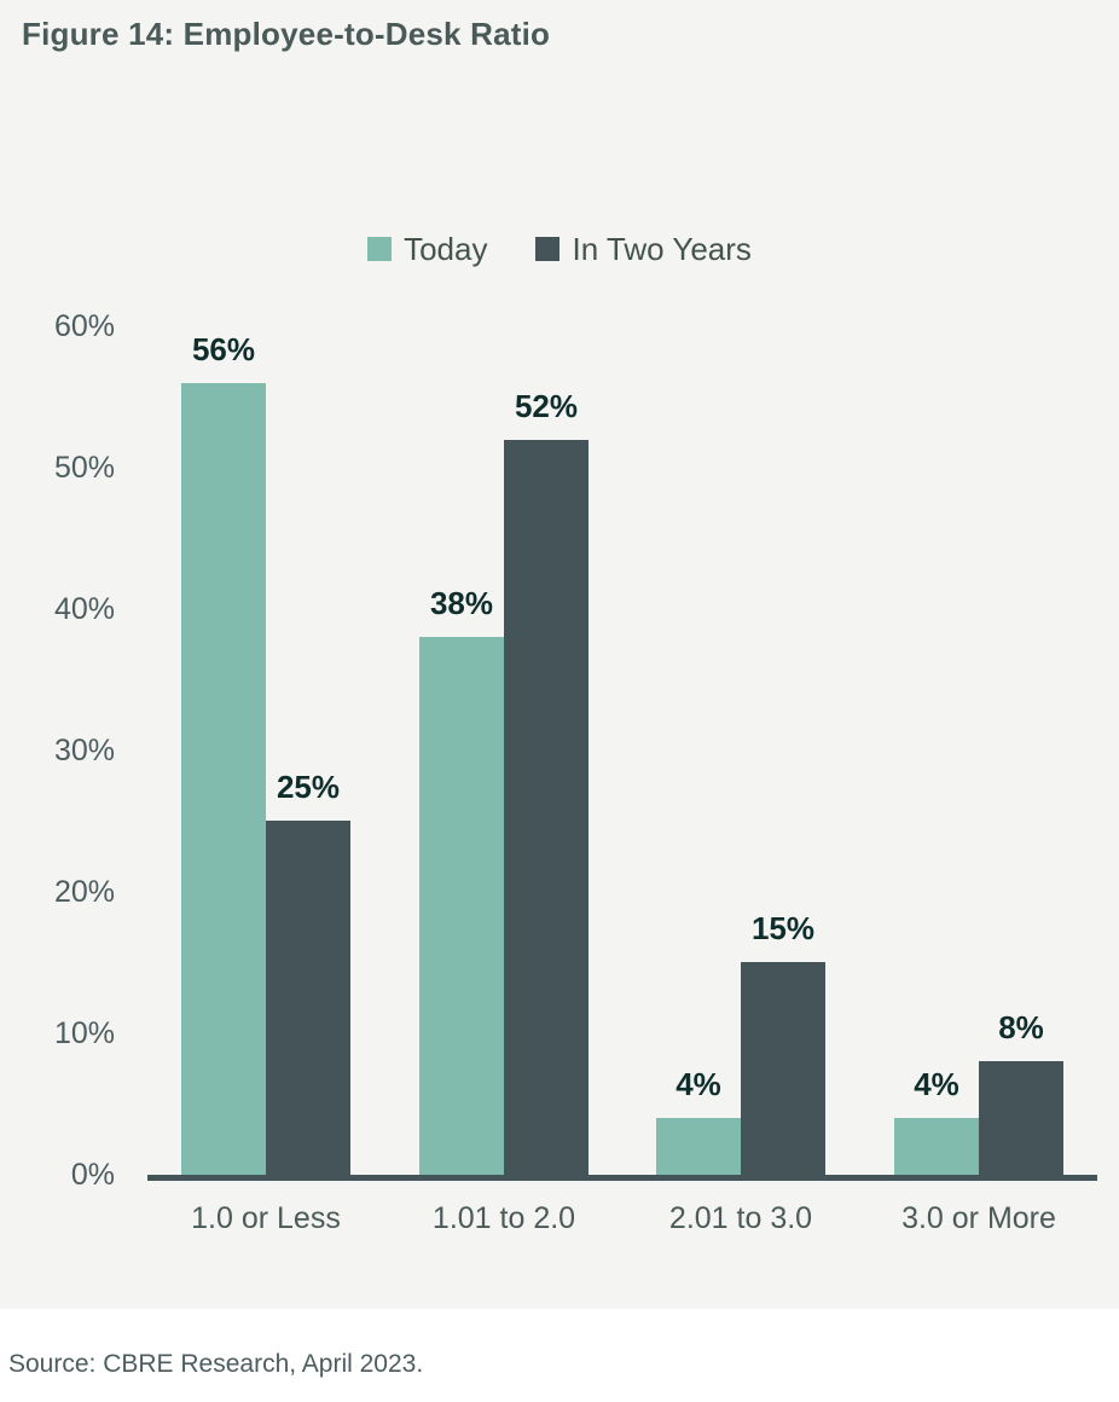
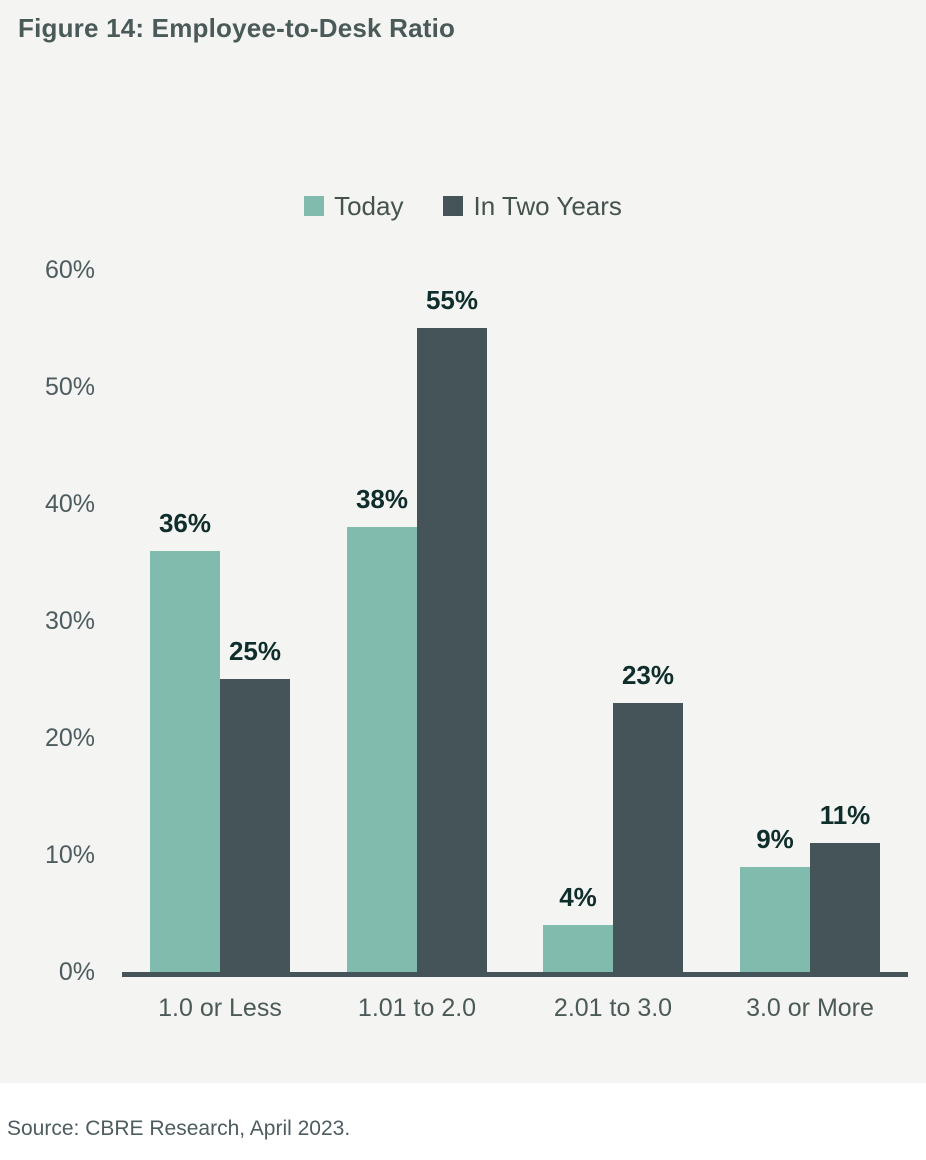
Today/1.0 or Less: 56% -> 36%
In Two Years/1.01 to 2.0: 52% -> 55%
In Two Years/2.01 to 3.0: 15% -> 23%
Today/3.0 or More: 4% -> 9%
In Two Years/3.0 or More: 8% -> 11%
